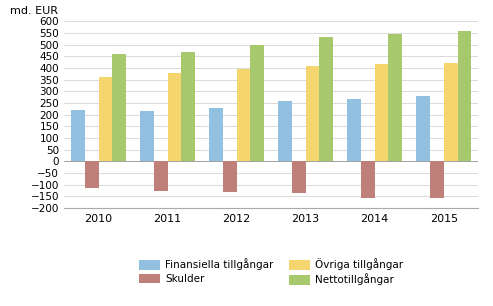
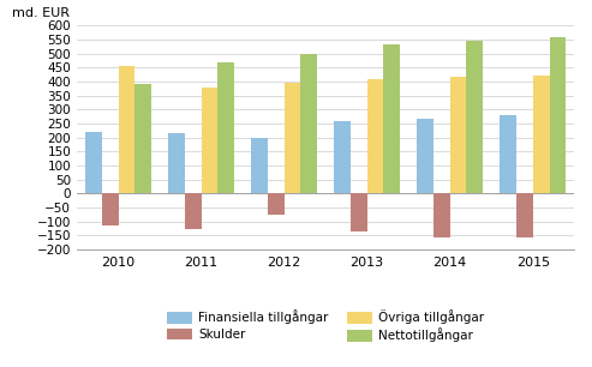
Övriga tillgångar/2010: 362 -> 455
Nettotillgångar/2010: 462 -> 390
Finansiella tillgångar/2012: 230 -> 200
Skulder/2012: -132 -> -75
